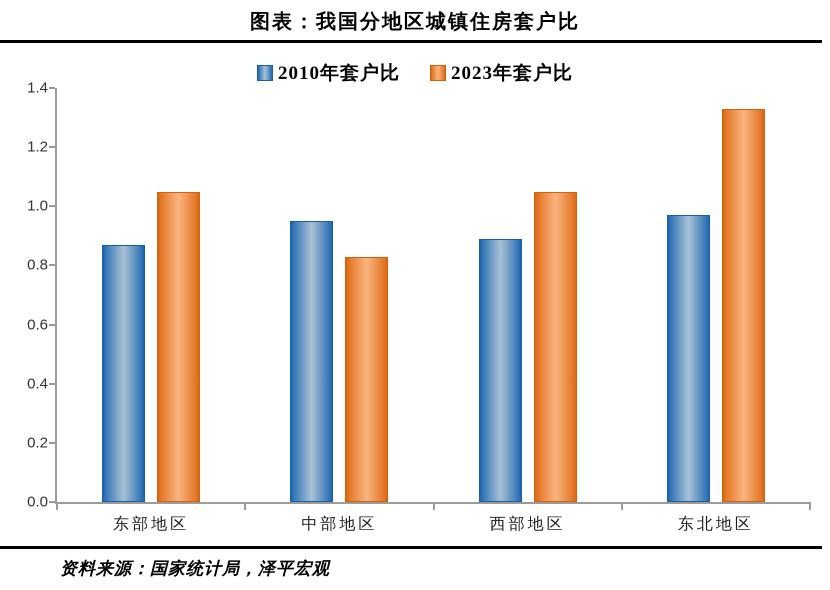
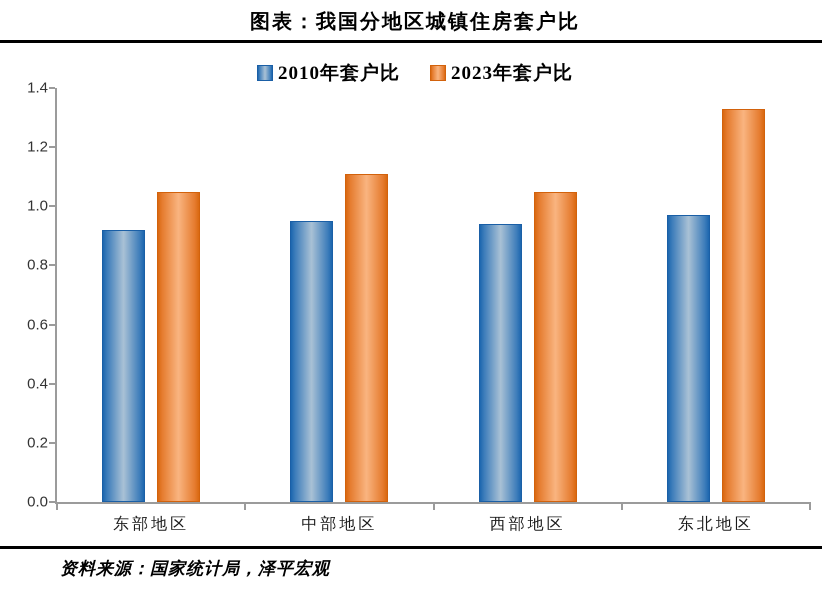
2010年套户比/东部地区: 0.87 -> 0.92
2023年套户比/中部地区: 0.83 -> 1.11
2010年套户比/西部地区: 0.89 -> 0.94
